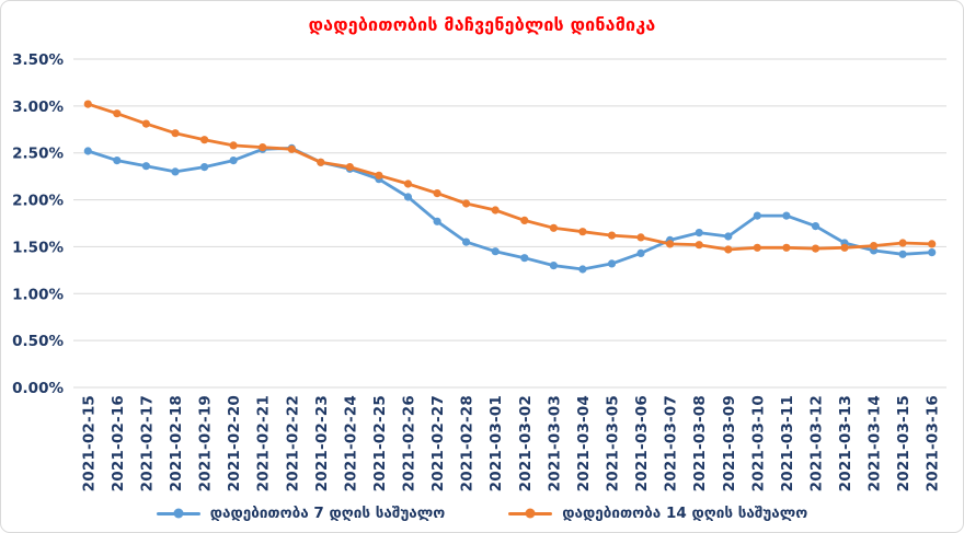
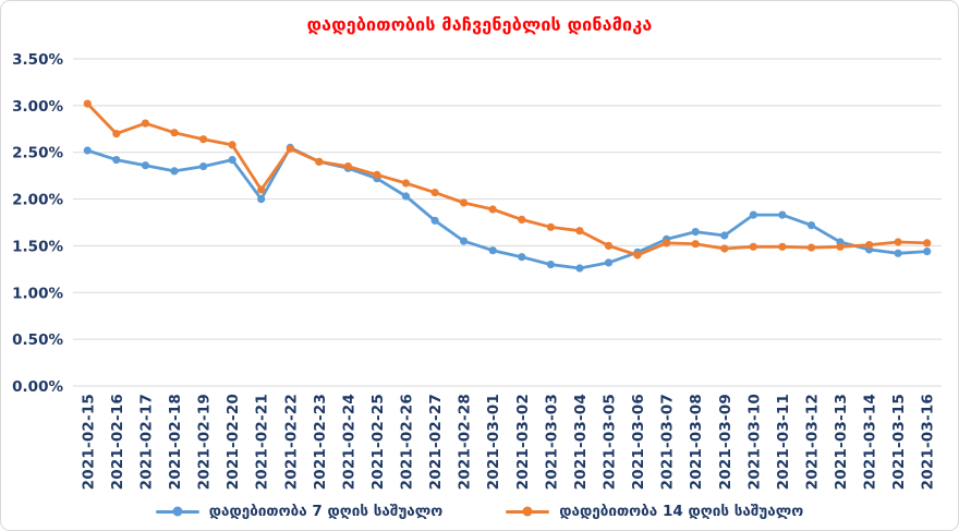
დადებითობა 14 დღის საშუალო/2021-02-16: 2.9% -> 2.7%
დადებითობა 7 დღის საშუალო/2021-02-21: 2.5% -> 2.0%
დადებითობა 14 დღის საშუალო/2021-02-21: 2.6% -> 2.1%
დადებითობა 14 დღის საშუალო/2021-03-05: 1.6% -> 1.5%
დადებითობა 14 დღის საშუალო/2021-03-06: 1.6% -> 1.4%
